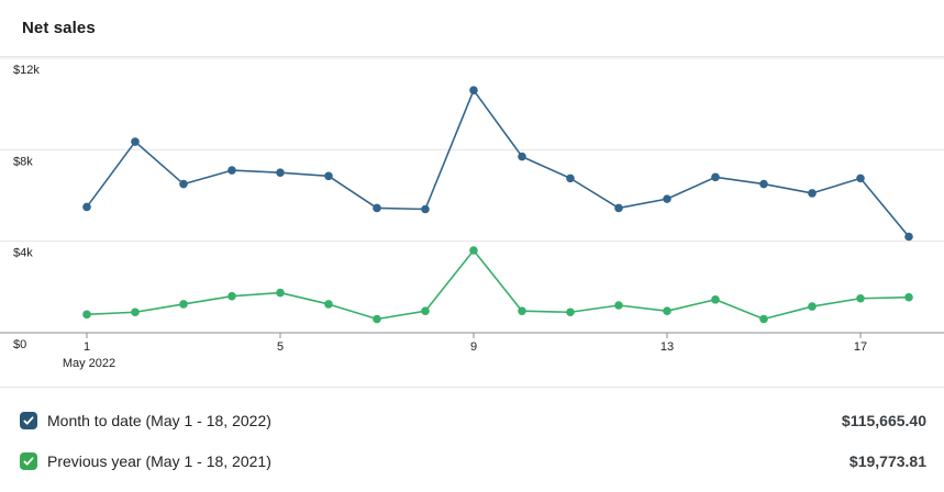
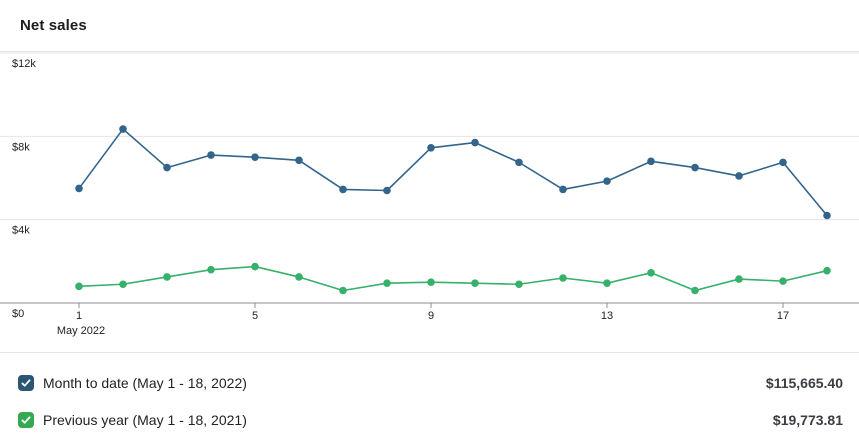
Month to date (May 1 - 18, 2022)/9: $10.6k -> $7.4k
Previous year (May 1 - 18, 2021)/9: $3.6k -> $1.0k
Previous year (May 1 - 18, 2021)/17: $1.5k -> $1.0k
